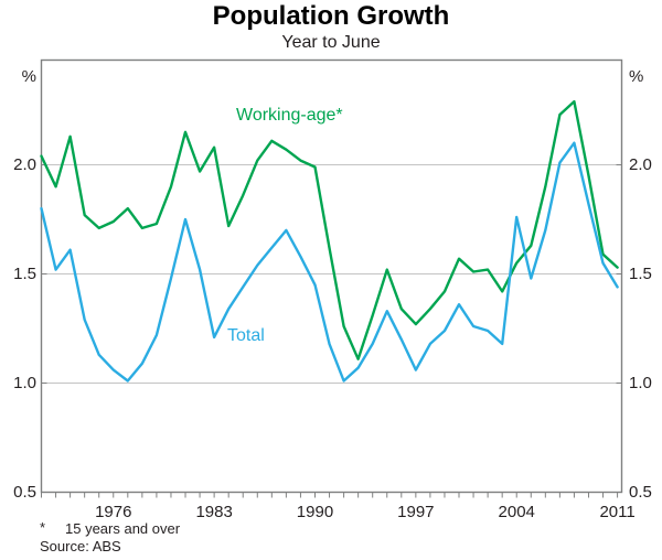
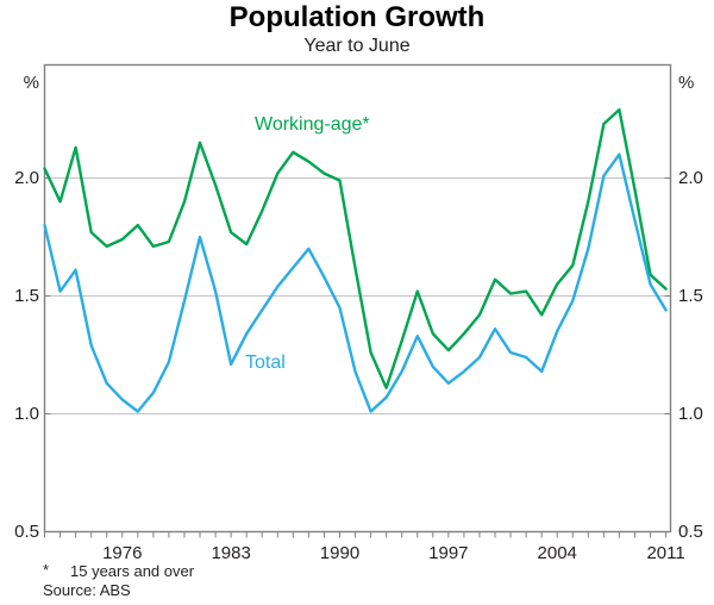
Working-age*/1983: 2.08 -> 1.77
Total/1997: 1.06 -> 1.13
Total/2004: 1.76 -> 1.35
